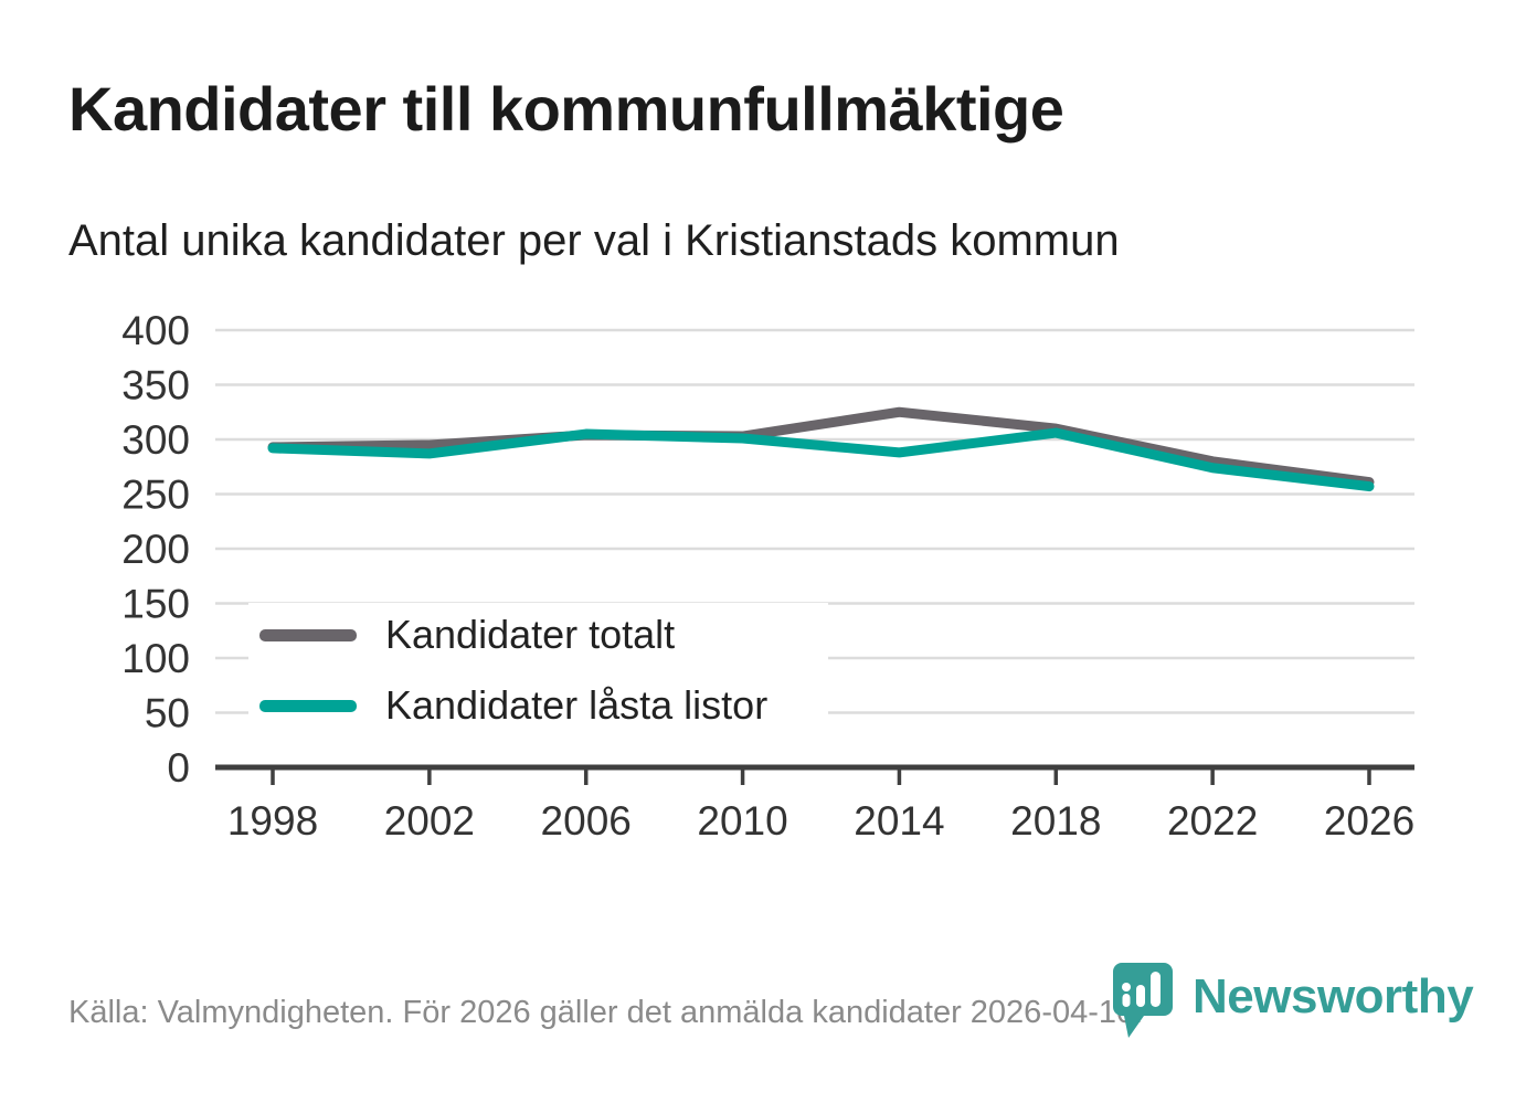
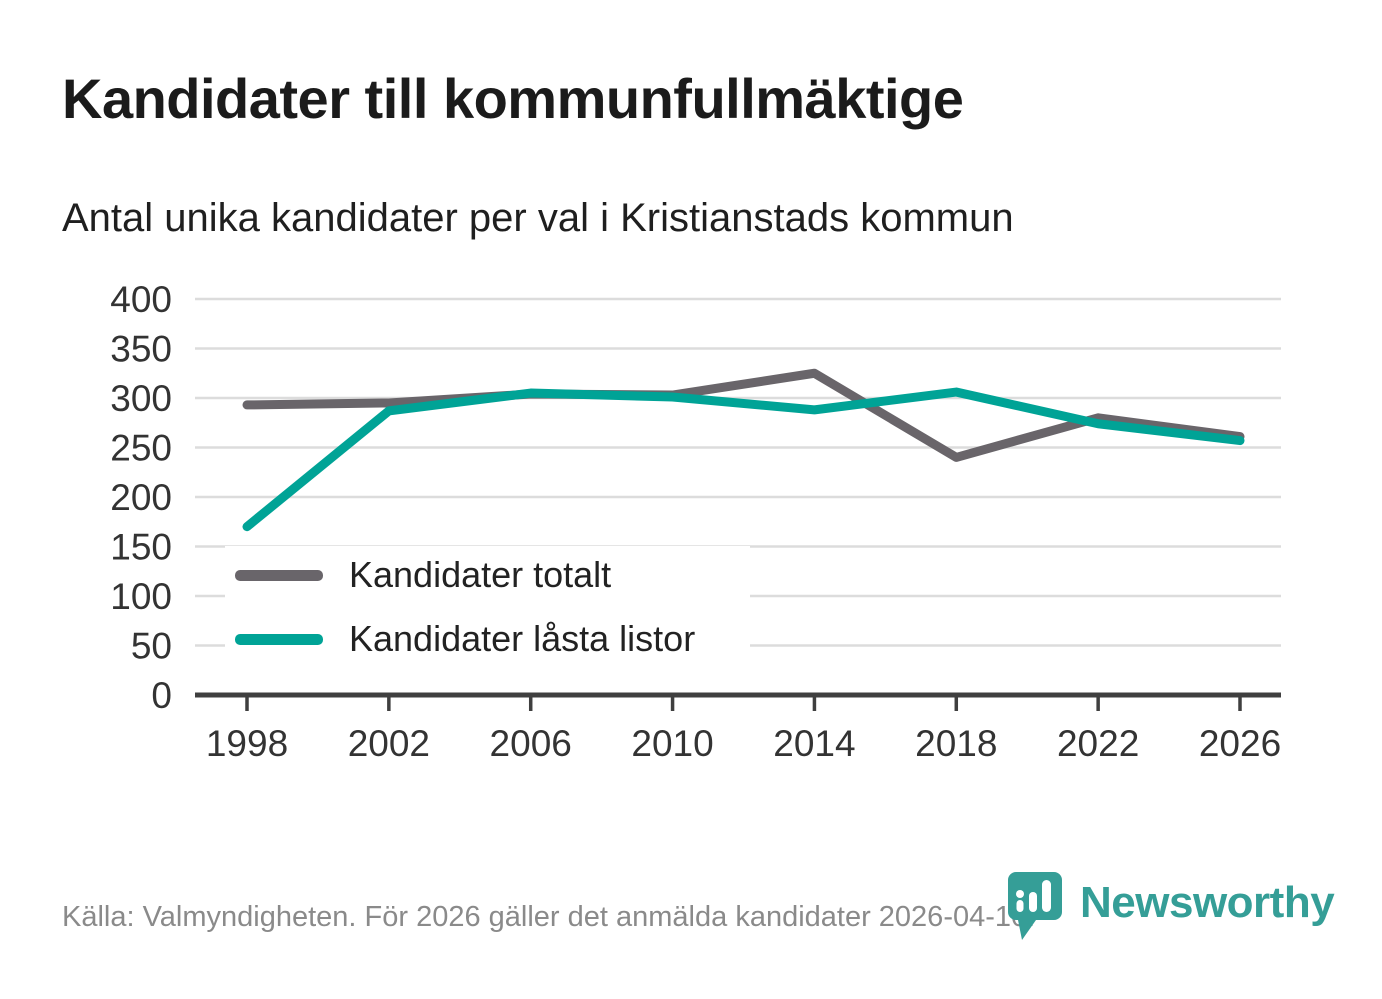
Kandidater låsta listor/1998: 290 -> 170
Kandidater totalt/2018: 310 -> 240
